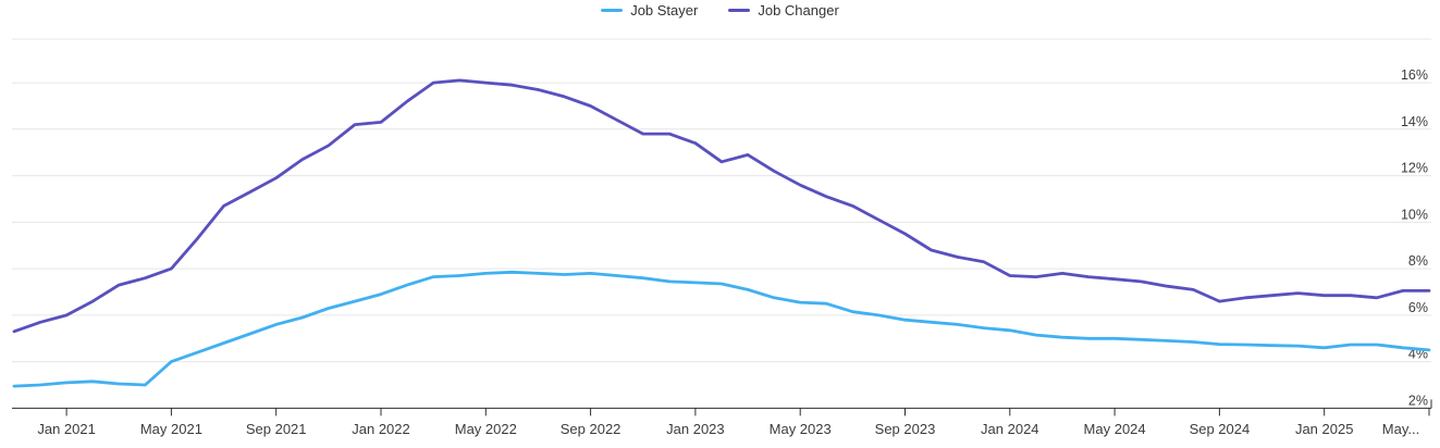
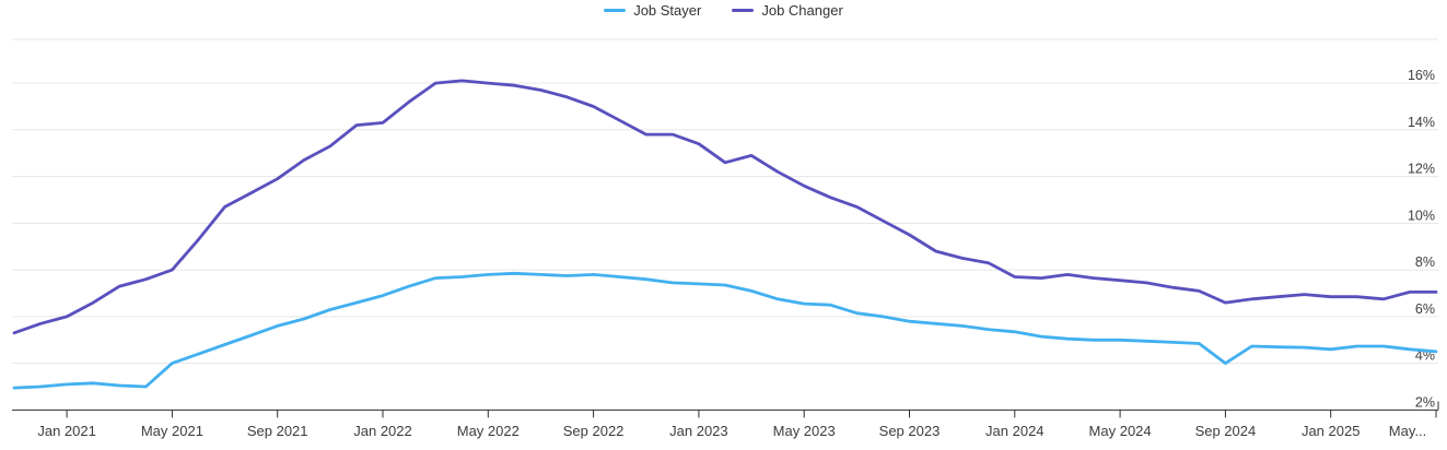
Job Stayer/Sep 2024: 4.8% -> 4.0%
